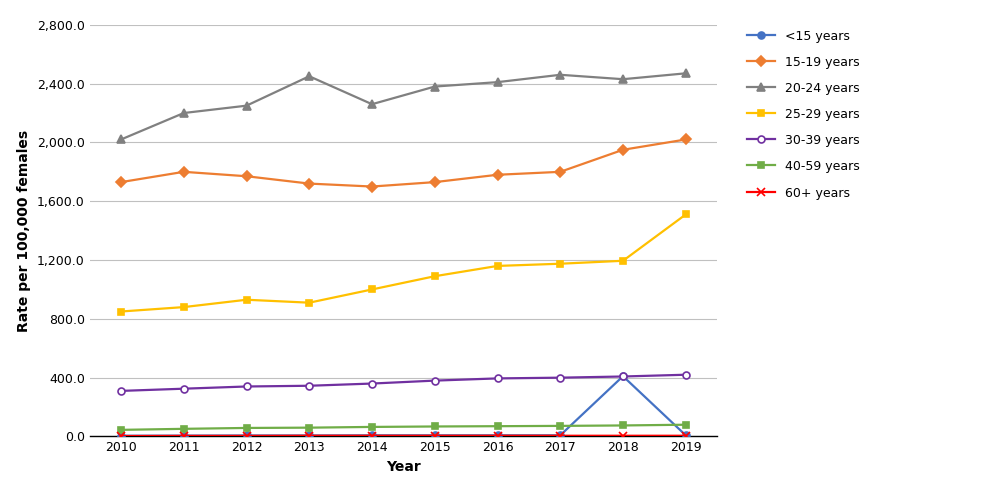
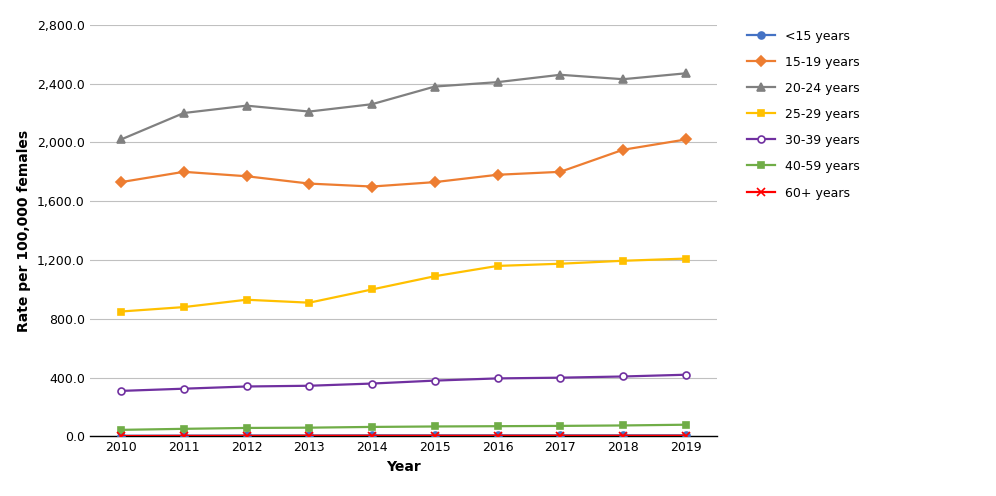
20-24 years/2013: 2,450 -> 2,210
<15 years/2018: 410 -> 10
25-29 years/2019: 1,510 -> 1,210
